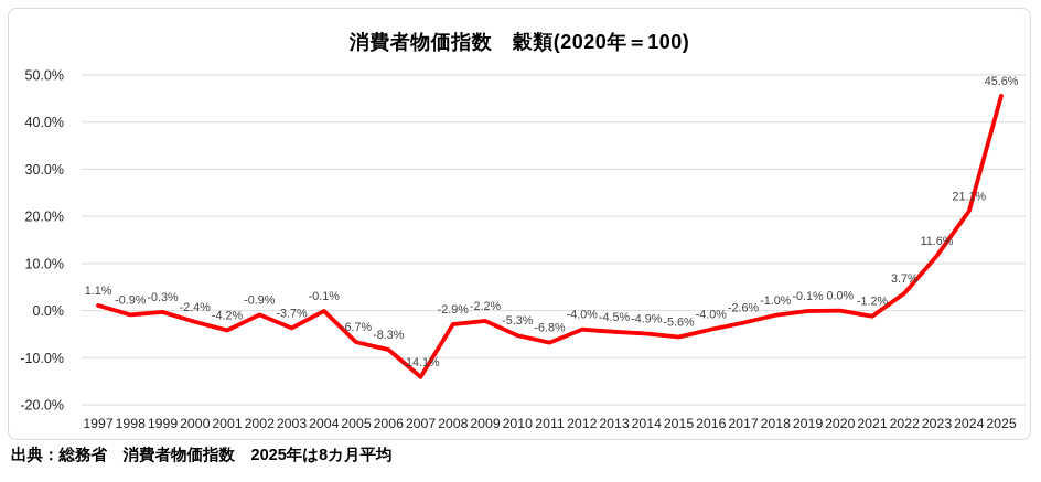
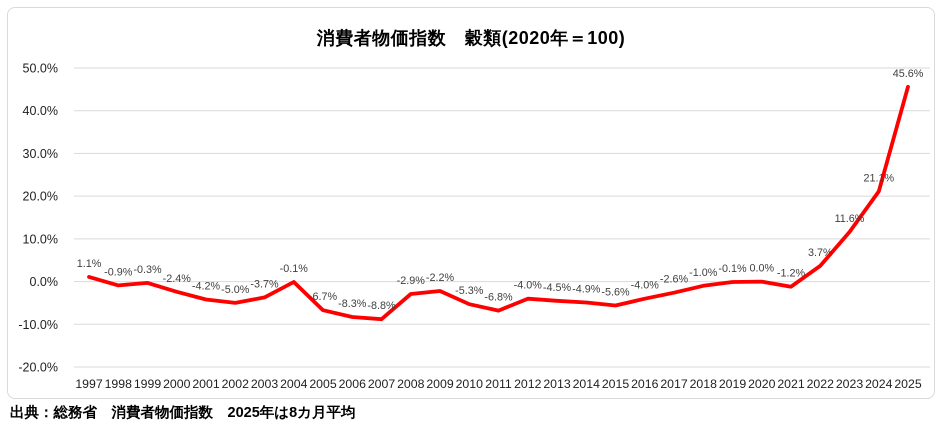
2002: -0.9% -> -5.0%
2007: -14.1% -> -8.8%
